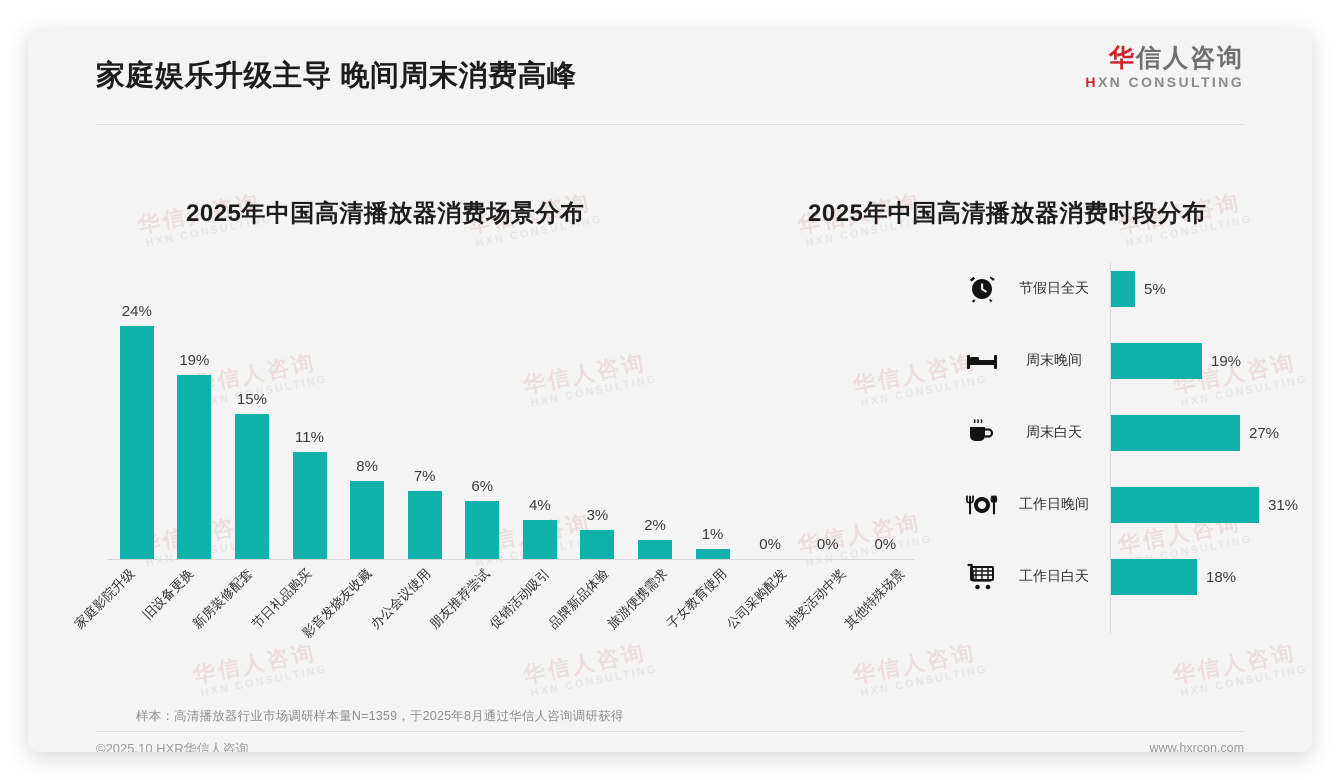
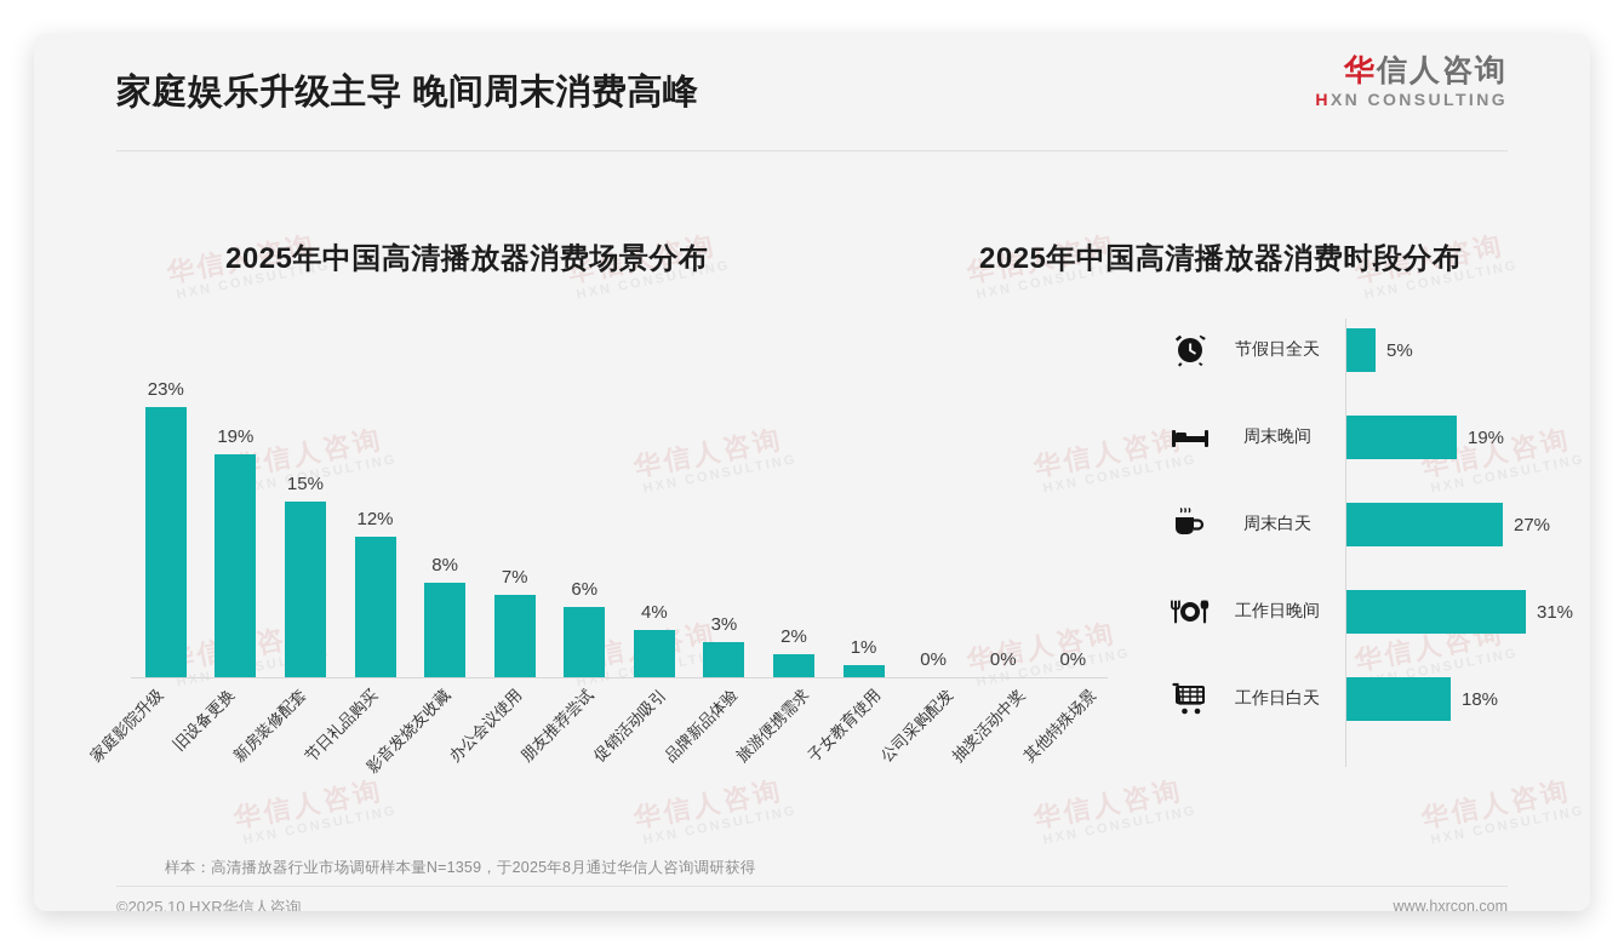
2025年中国高清播放器消费场景分布/家庭影院升级: 24% -> 23%
2025年中国高清播放器消费场景分布/节日礼品购买: 11% -> 12%
